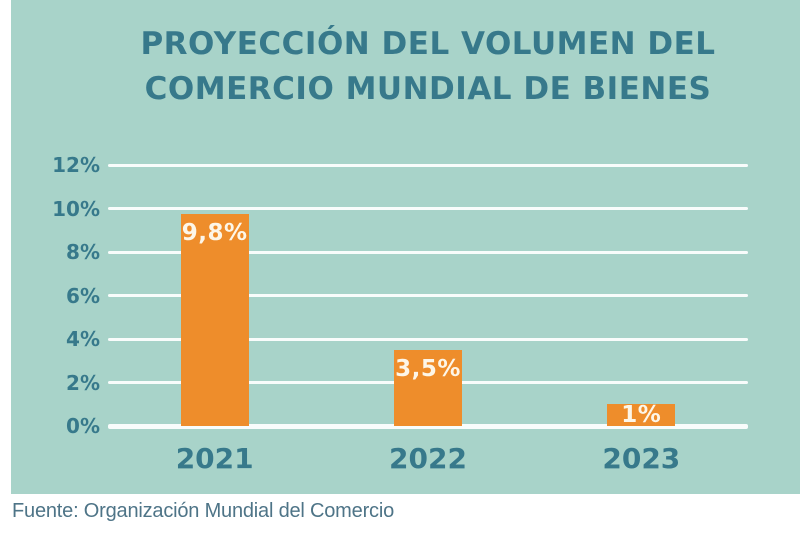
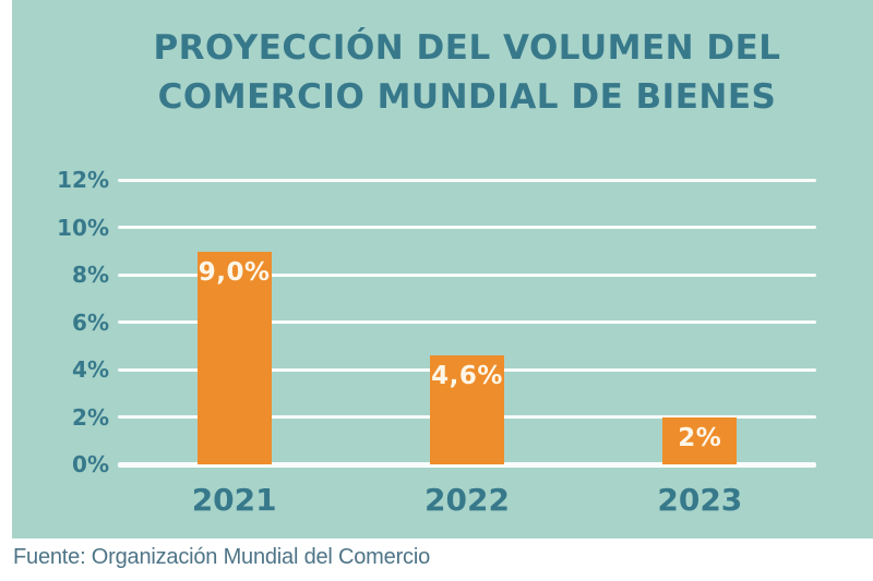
2021: 9,8% -> 9,0%
2022: 3,5% -> 4,6%
2023: 1% -> 2%
